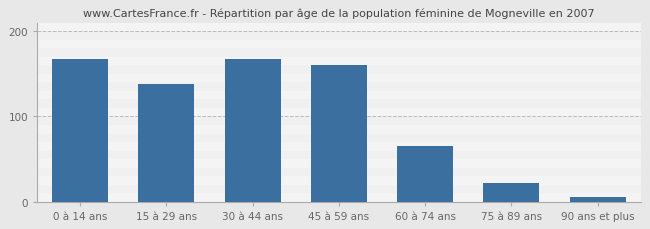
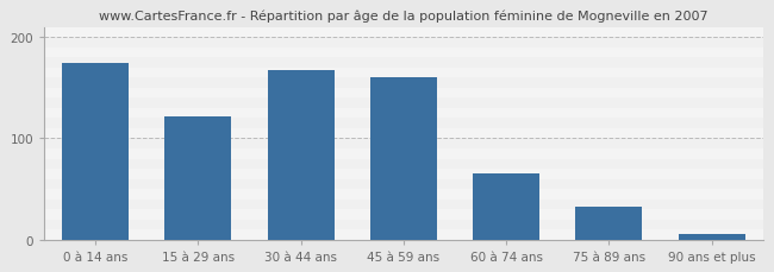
0 à 14 ans: 168 -> 175
15 à 29 ans: 138 -> 122
75 à 89 ans: 22 -> 33
